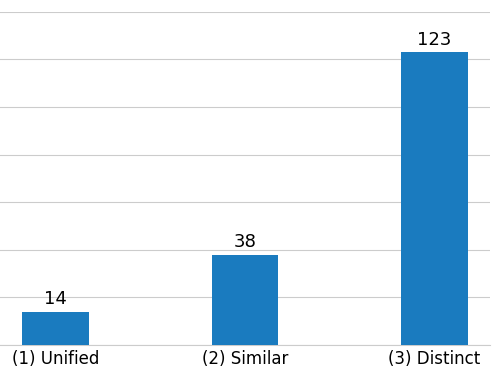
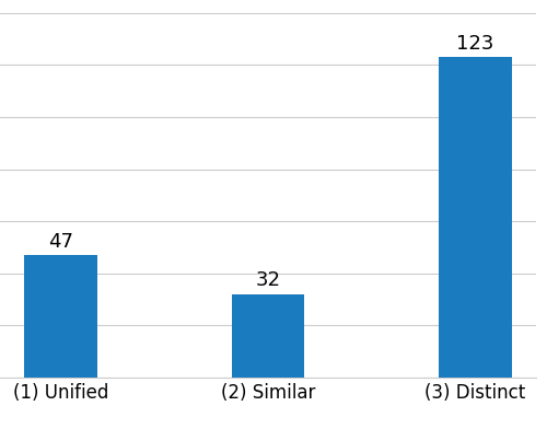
(1) Unified: 14 -> 47
(2) Similar: 38 -> 32
